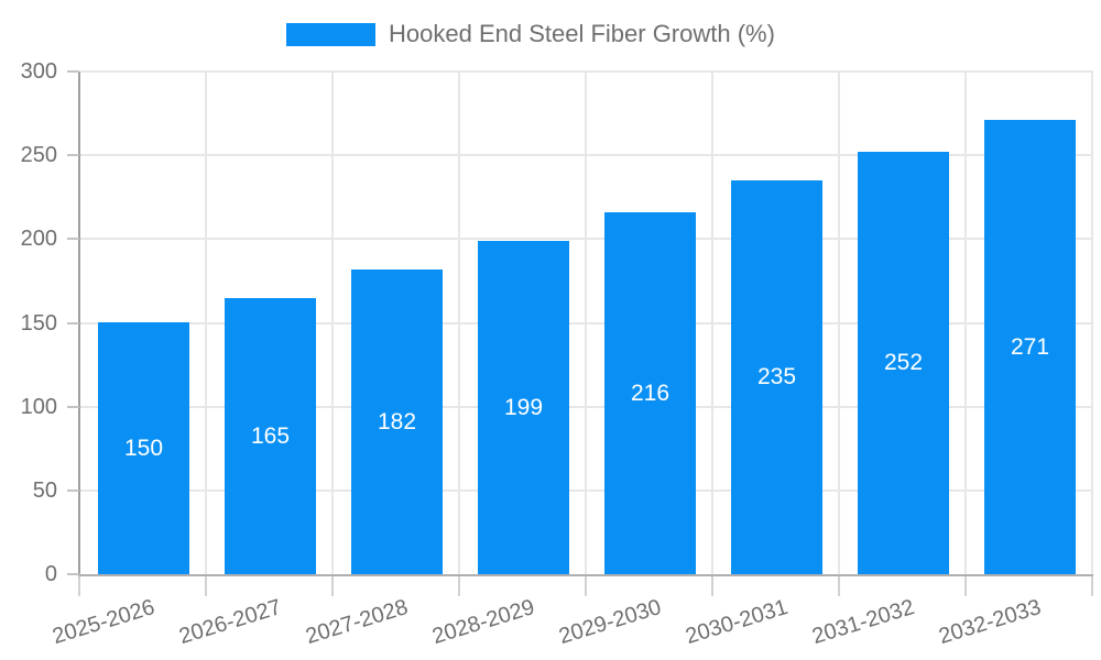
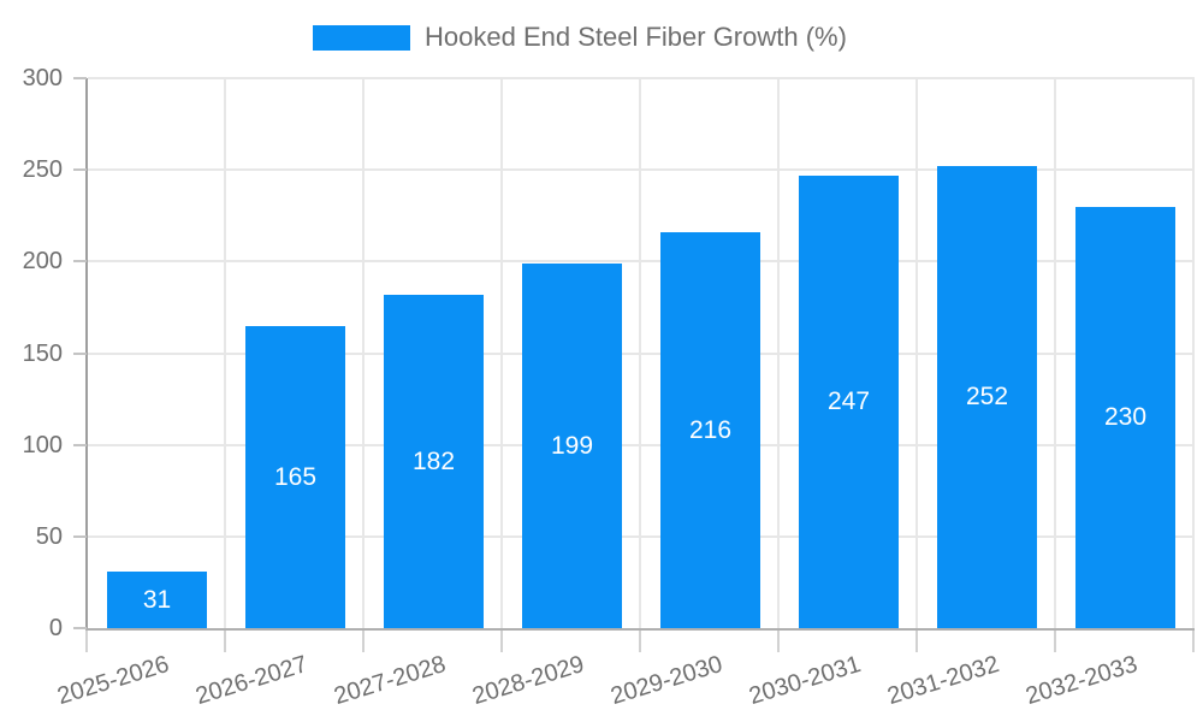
2025-2026: 150 -> 31
2030-2031: 235 -> 247
2032-2033: 271 -> 230
